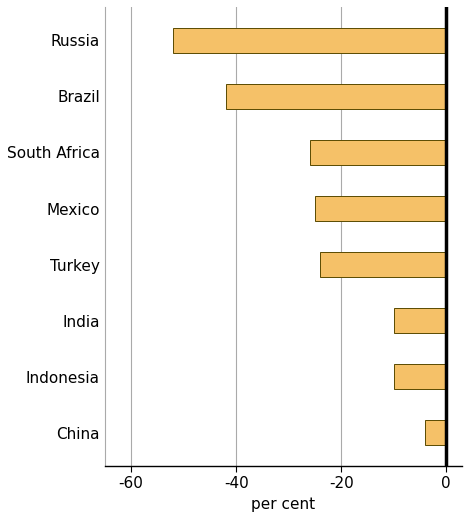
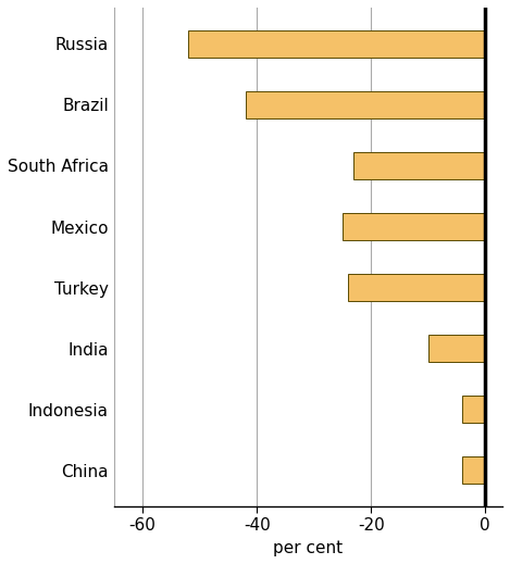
South Africa: -26 -> -23
Indonesia: -10 -> -4
